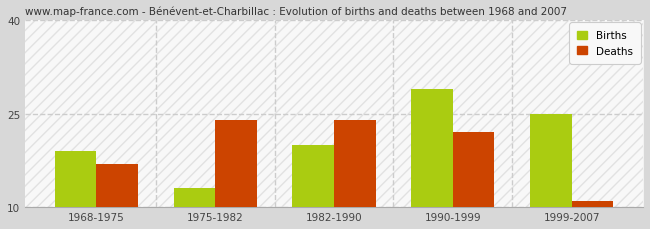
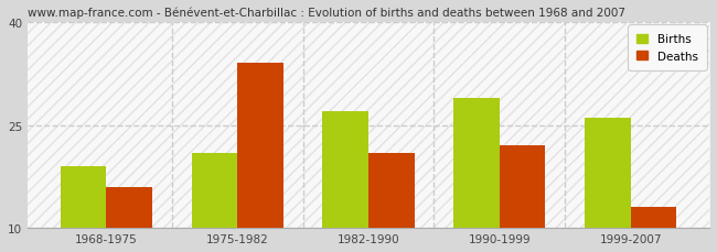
Deaths/1968-1975: 17 -> 16
Births/1975-1982: 13 -> 21
Deaths/1975-1982: 24 -> 34
Births/1982-1990: 20 -> 27
Deaths/1982-1990: 24 -> 21
Births/1999-2007: 25 -> 26
Deaths/1999-2007: 11 -> 13
